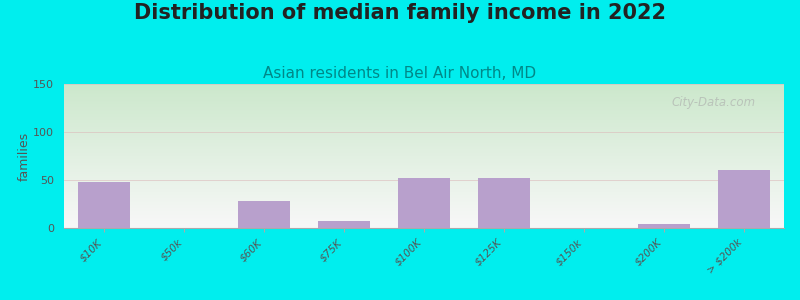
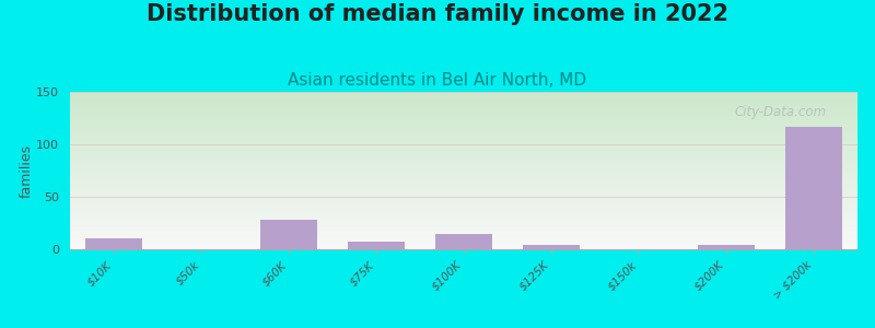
$10K: 48 -> 10
$100K: 52 -> 15
$125K: 52 -> 4
> $200k: 60 -> 117
